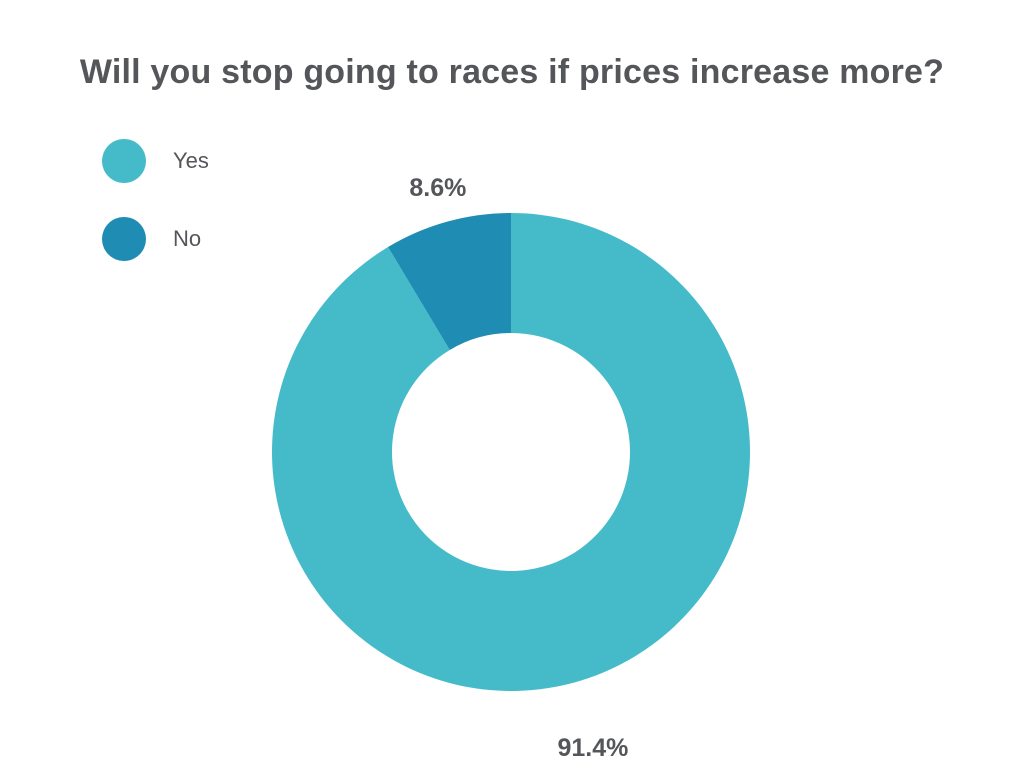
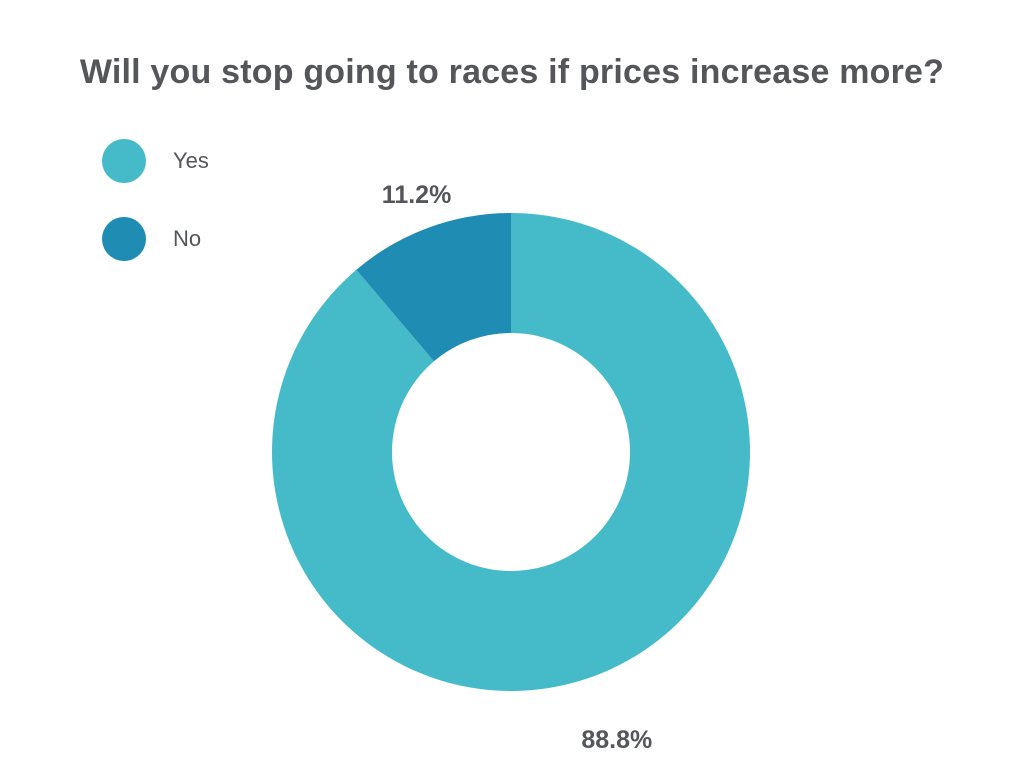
Yes: 91.4% -> 88.8%
No: 8.6% -> 11.2%
